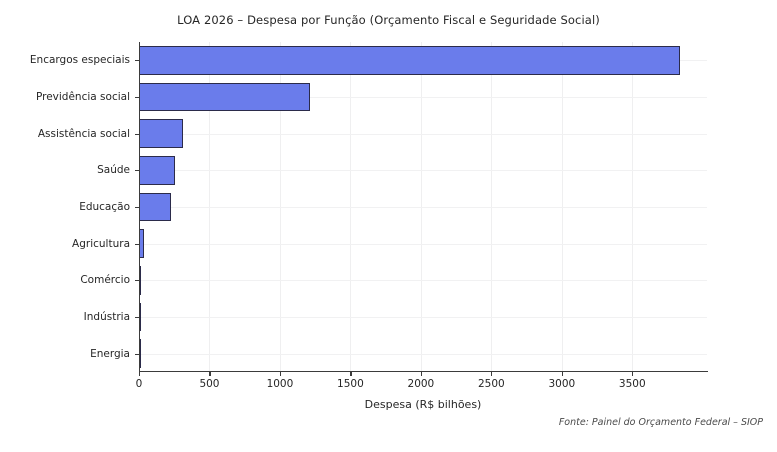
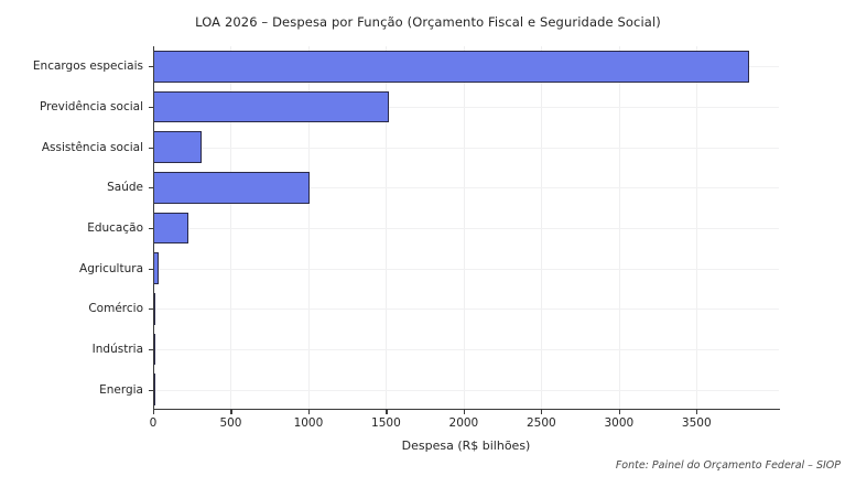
Previdência social: 1220 -> 1520
Saúde: 260 -> 1010
